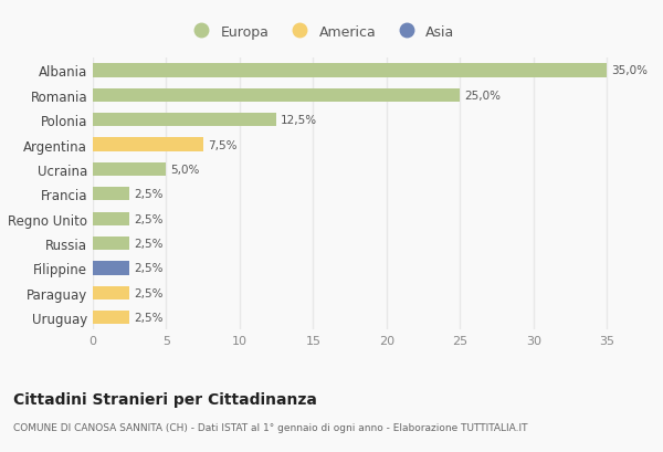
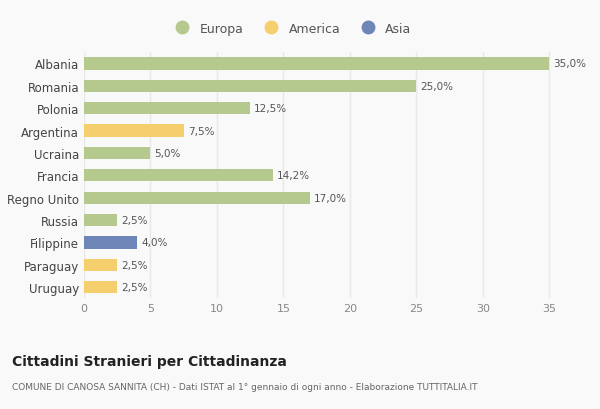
Francia: 2,5% -> 14,2%
Regno Unito: 2,5% -> 17,0%
Filippine: 2,5% -> 4,0%
